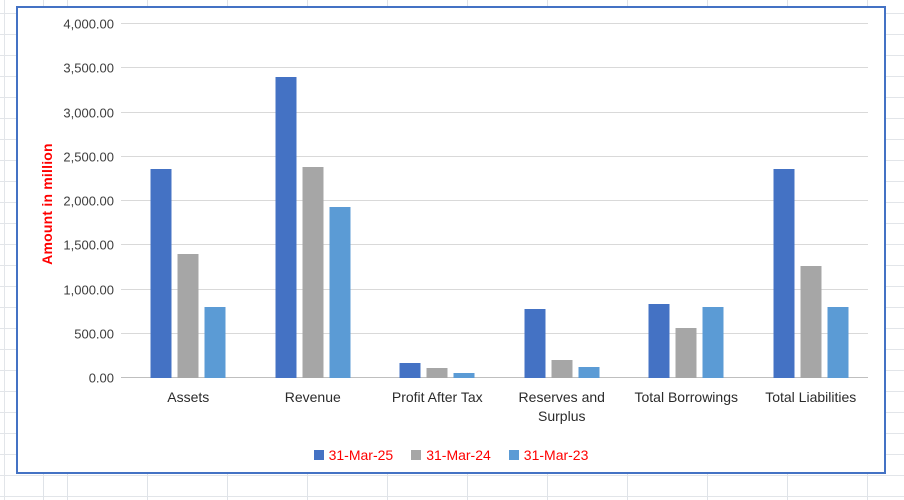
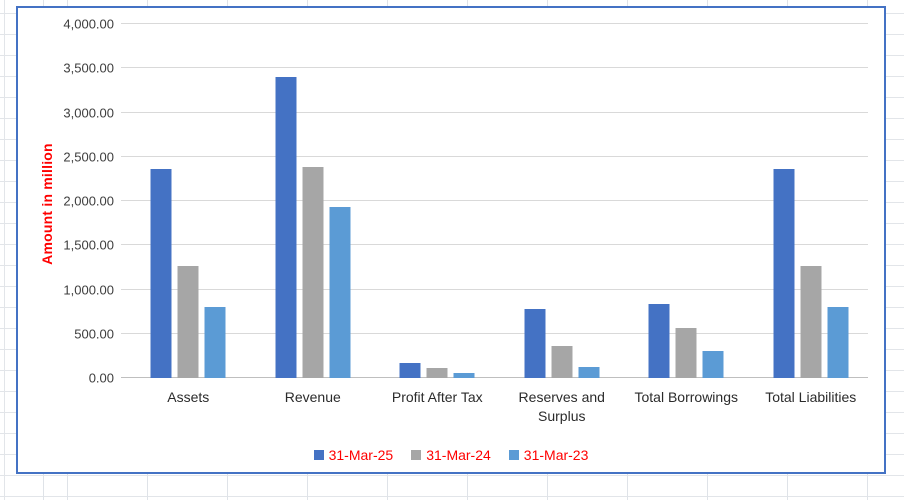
31-Mar-24/Assets: 1400 -> 1300
31-Mar-24/Reserves and Surplus: 200 -> 400
31-Mar-23/Total Borrowings: 800 -> 300
